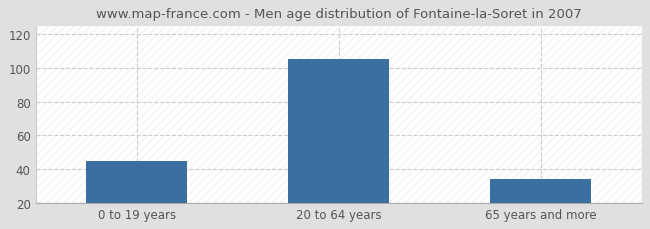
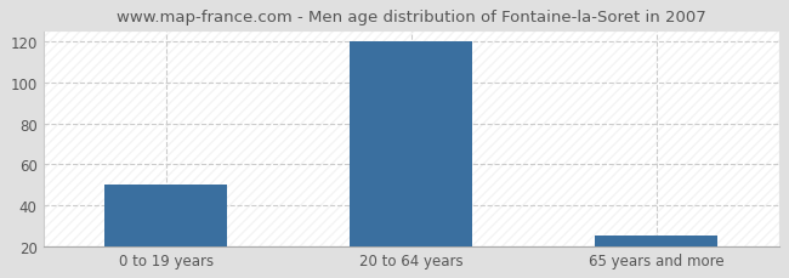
0 to 19 years: 45 -> 50
20 to 64 years: 105 -> 120
65 years and more: 34 -> 25
